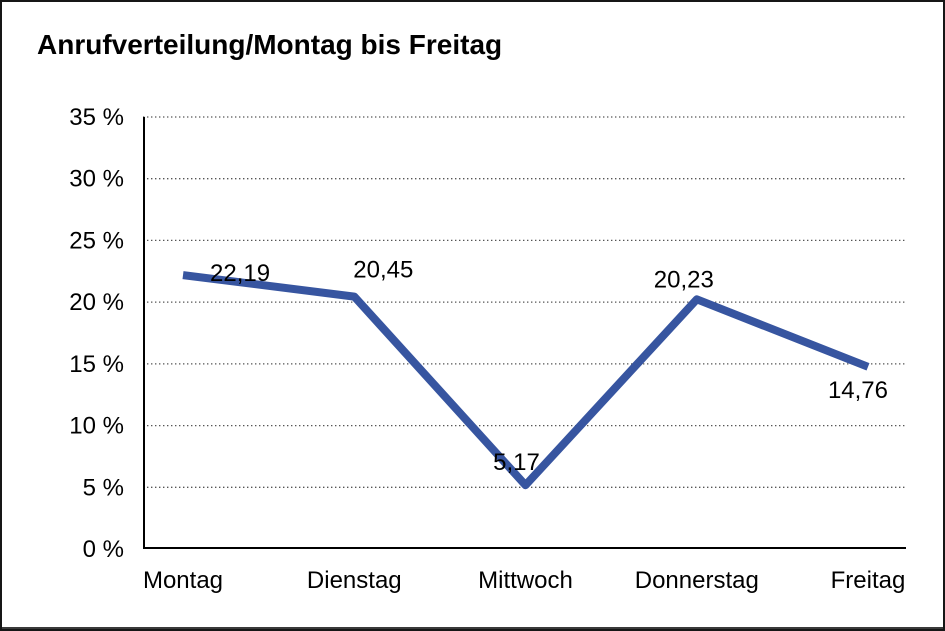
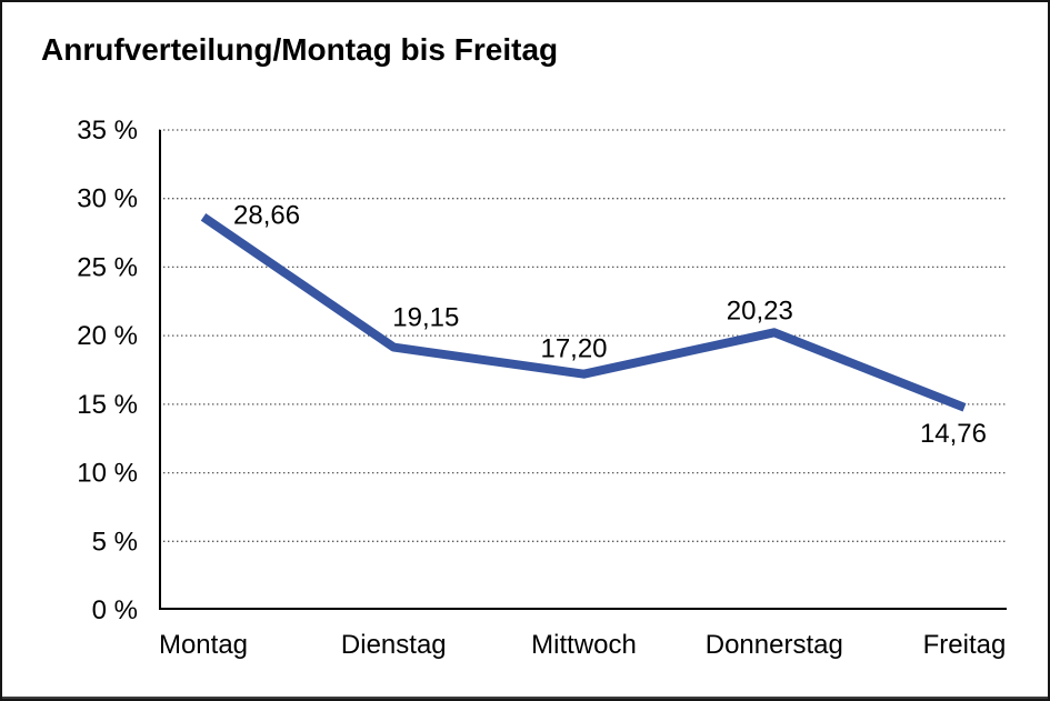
Montag: 22,19 -> 28,66
Dienstag: 20,45 -> 19,15
Mittwoch: 5,17 -> 17,20
